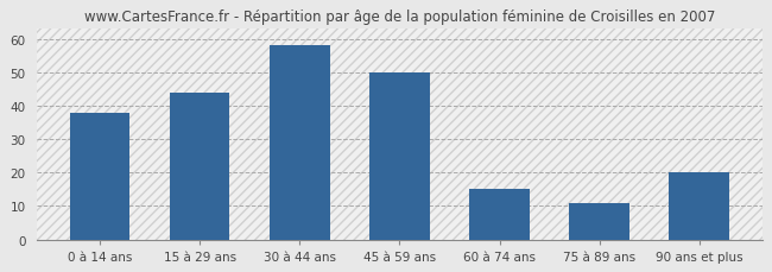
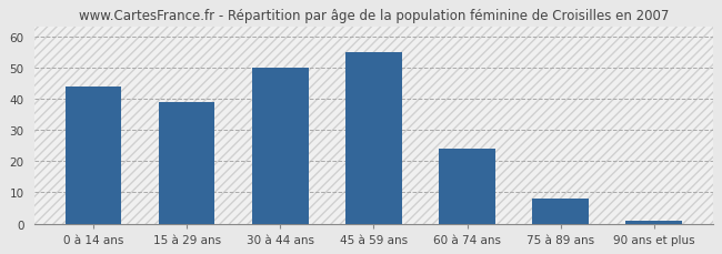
0 à 14 ans: 38 -> 44
15 à 29 ans: 44 -> 39
30 à 44 ans: 58 -> 50
45 à 59 ans: 50 -> 55
60 à 74 ans: 15 -> 24
75 à 89 ans: 11 -> 8
90 ans et plus: 20 -> 1
